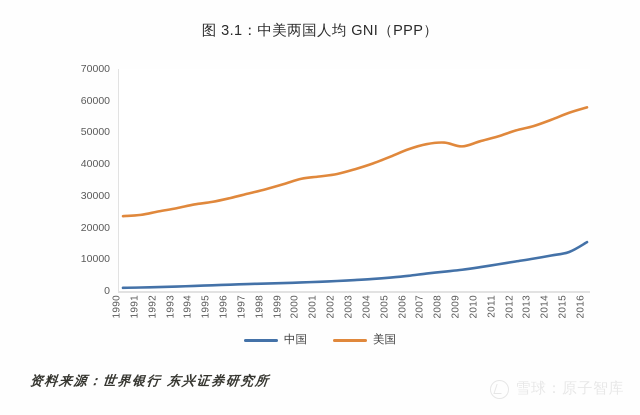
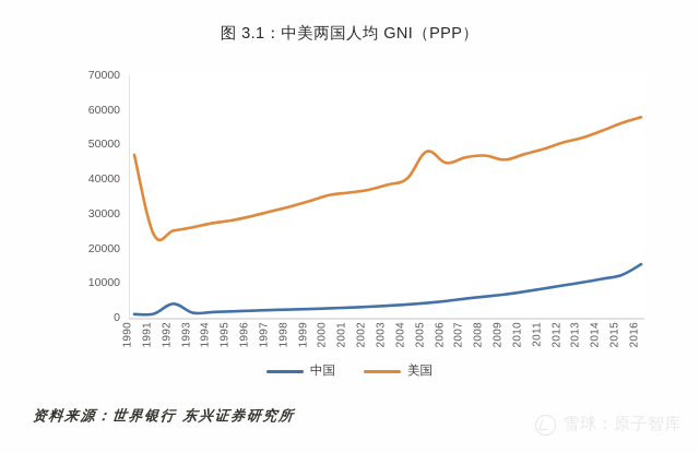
美国/1990: 24000 -> 47000
中国/1992: 1000 -> 4000
美国/2005: 42000 -> 48000
